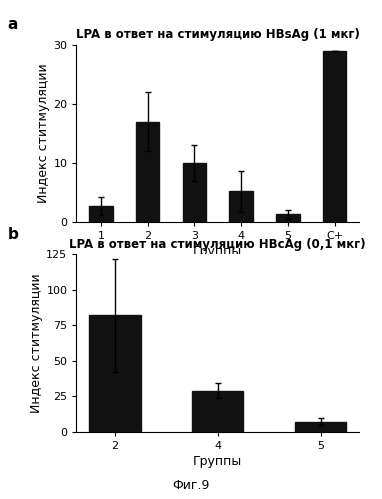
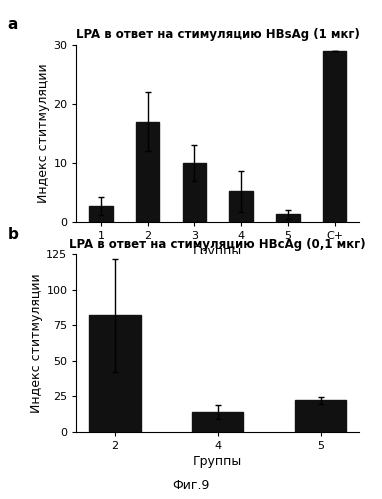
LPA в ответ на стимуляцию HBcAg (0,1 мкг)/4: 29 -> 14
LPA в ответ на стимуляцию HBcAg (0,1 мкг)/5: 7 -> 22
